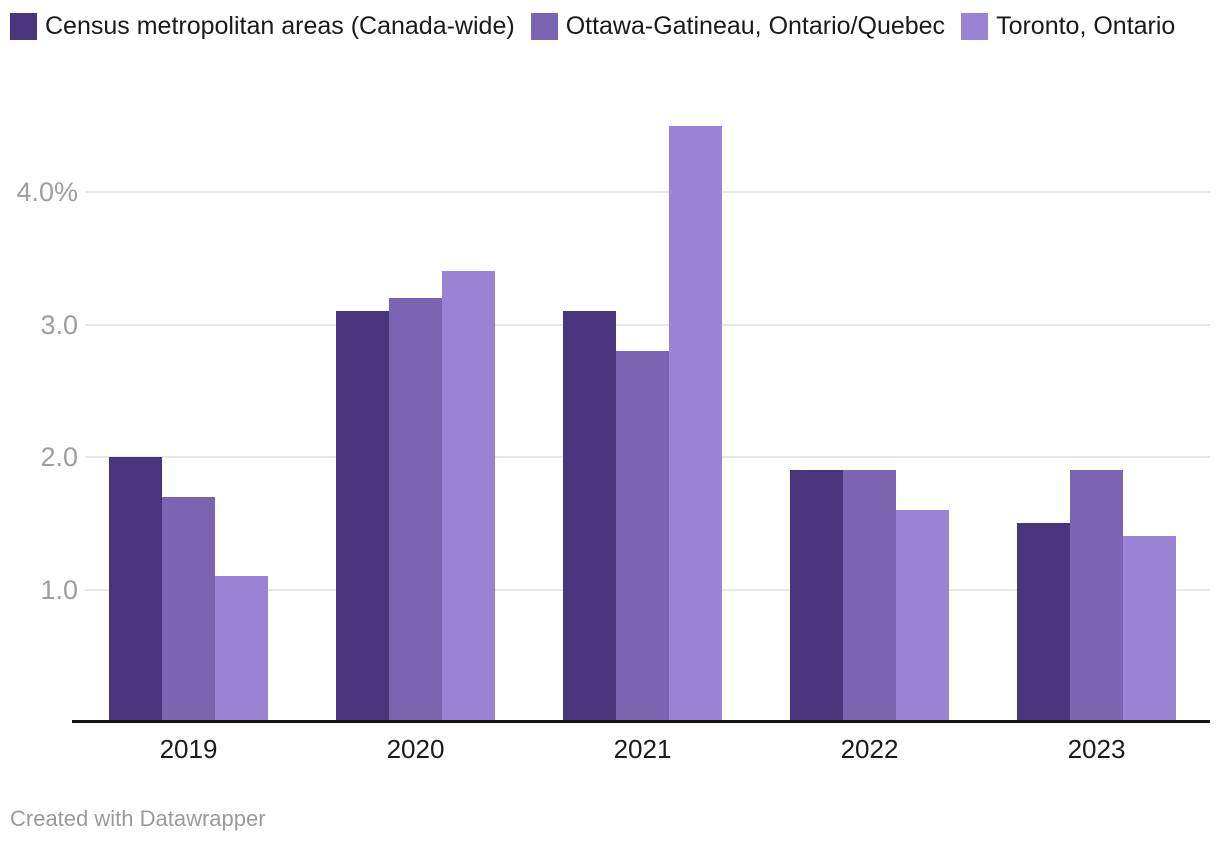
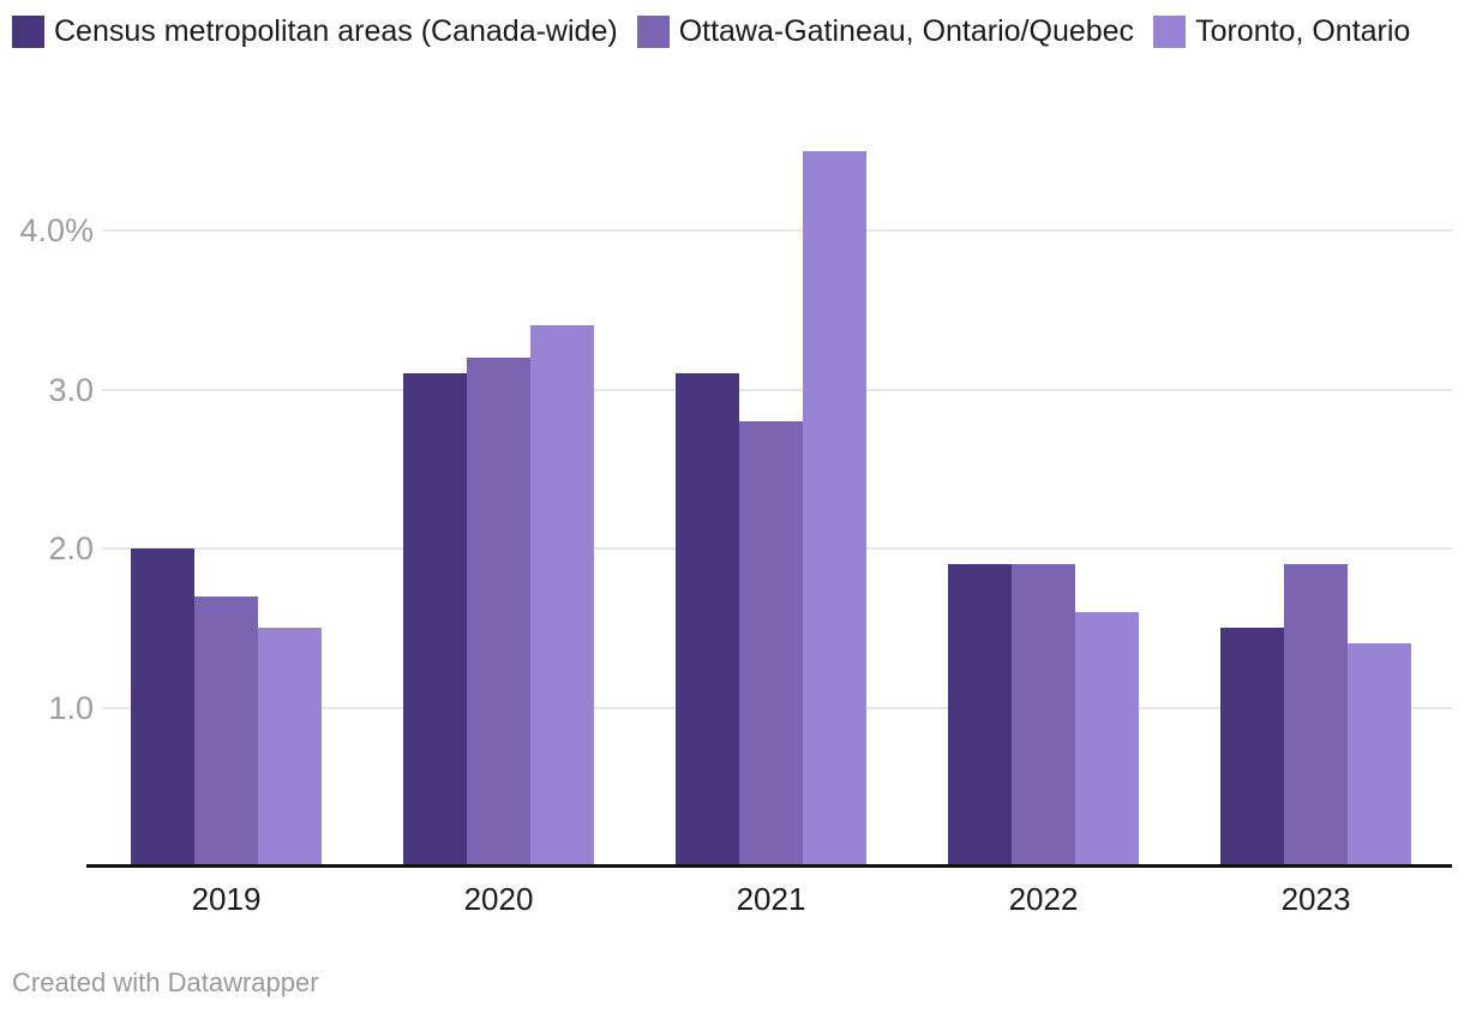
Toronto, Ontario/2019: 1.1% -> 1.5%
